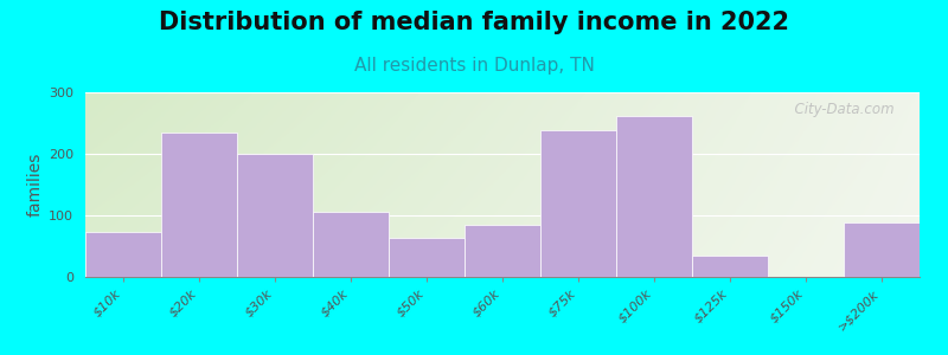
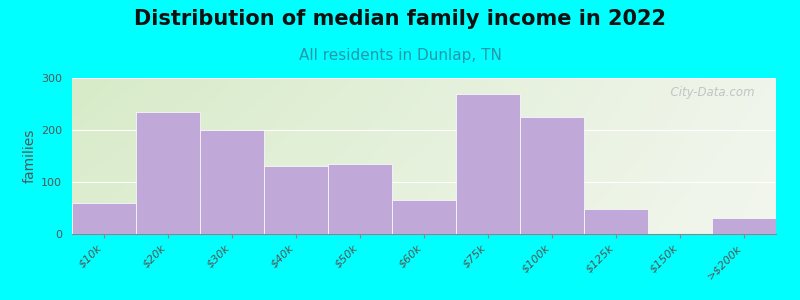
$10k: 74 -> 60
$40k: 106 -> 130
$50k: 64 -> 135
$60k: 84 -> 65
$75k: 238 -> 270
$100k: 262 -> 225
$125k: 34 -> 48
>$200k: 88 -> 30
